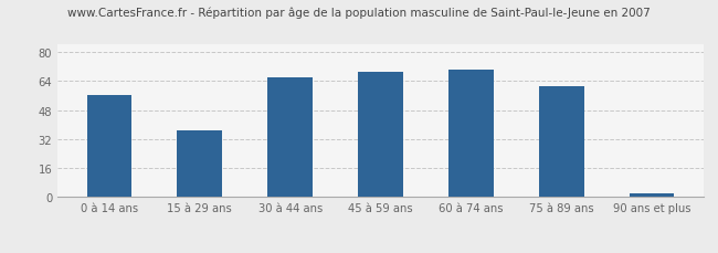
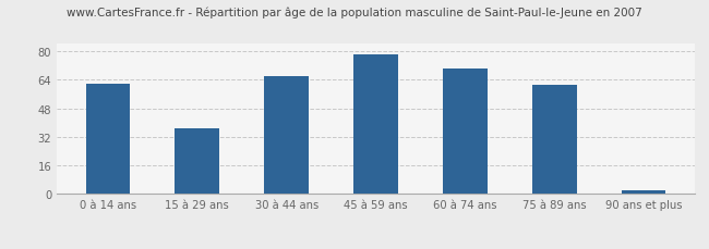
0 à 14 ans: 56 -> 62
45 à 59 ans: 69 -> 78
